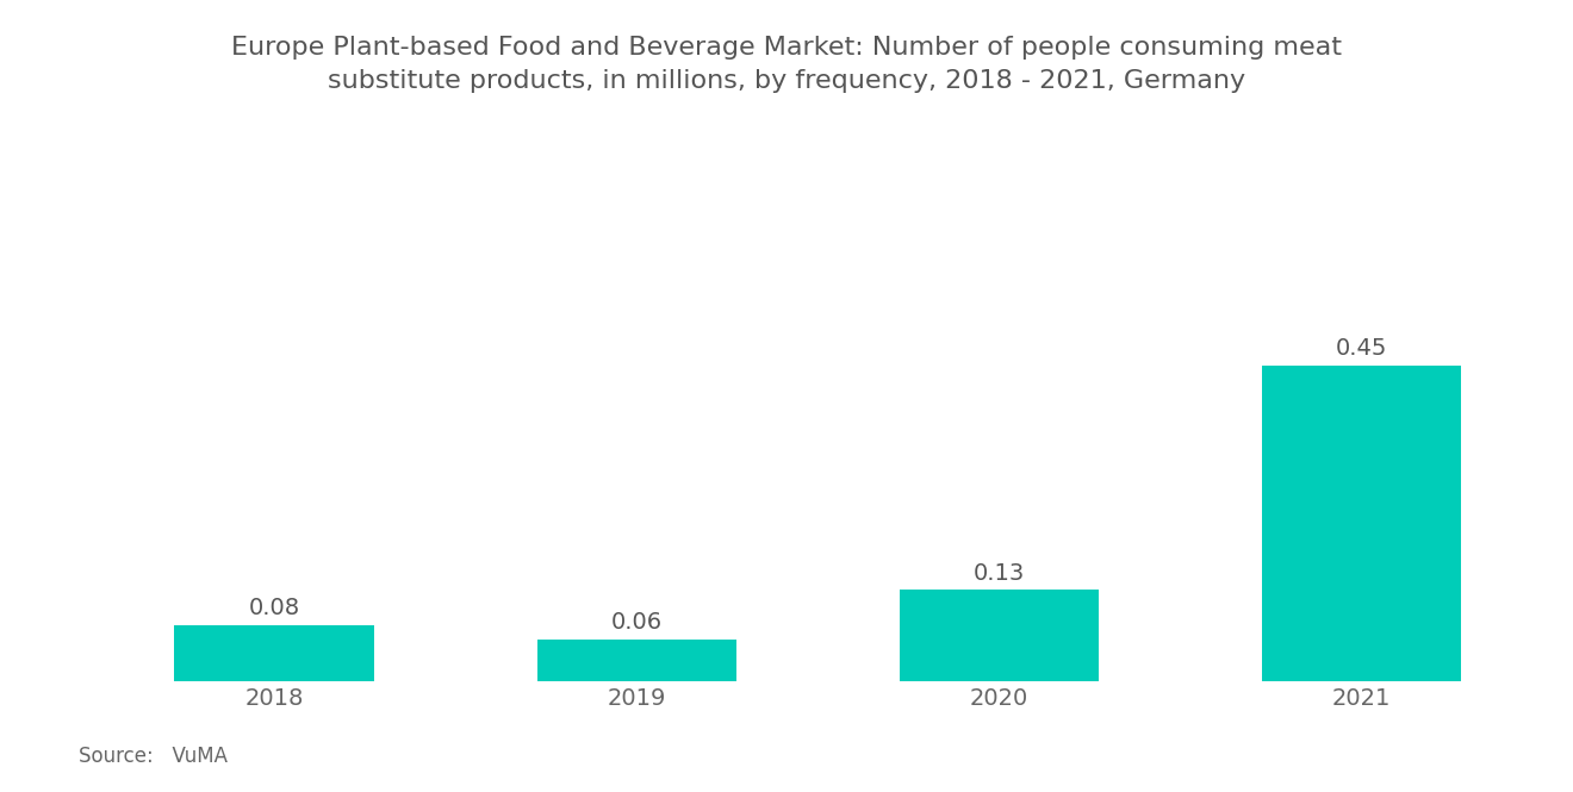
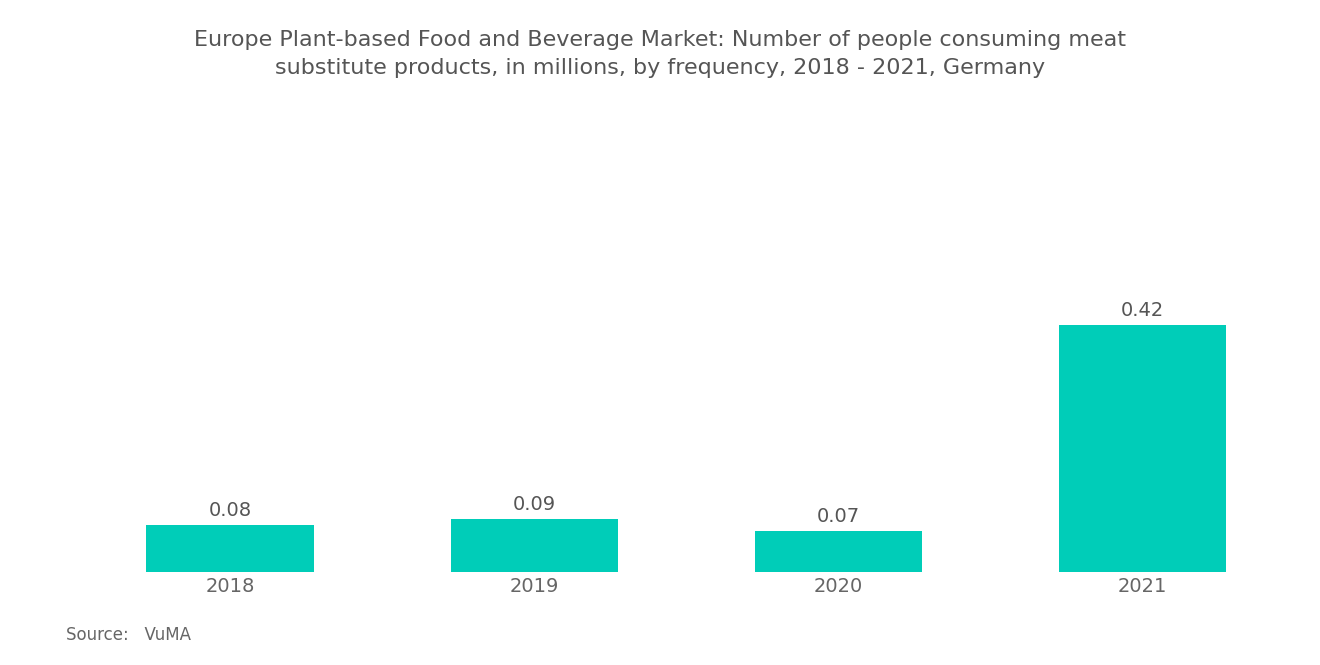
2019: 0.06 -> 0.09
2020: 0.13 -> 0.07
2021: 0.45 -> 0.42
